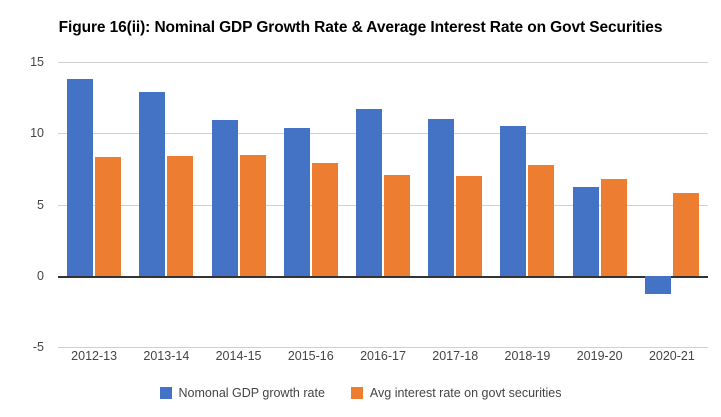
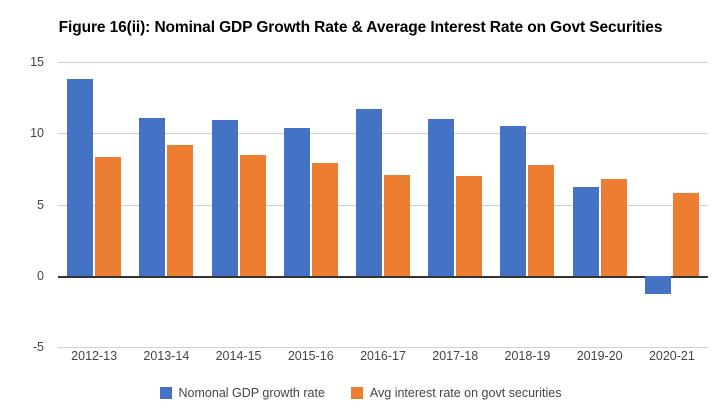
Nomonal GDP growth rate/2013-14: 12.9 -> 11.1
Avg interest rate on govt securities/2013-14: 8.4 -> 9.2
